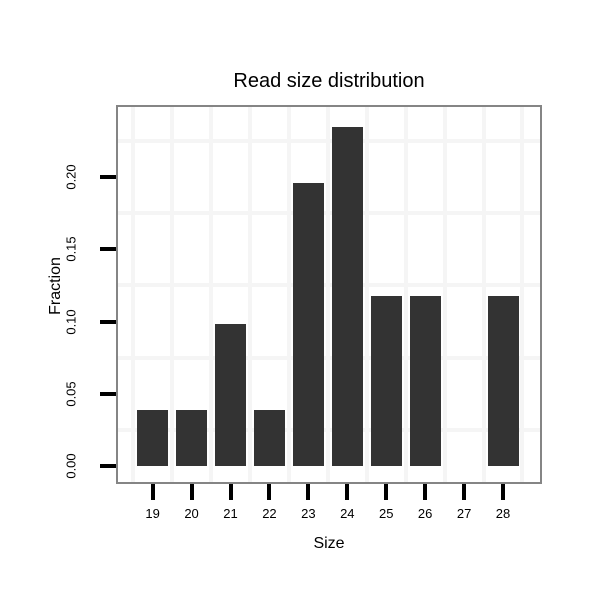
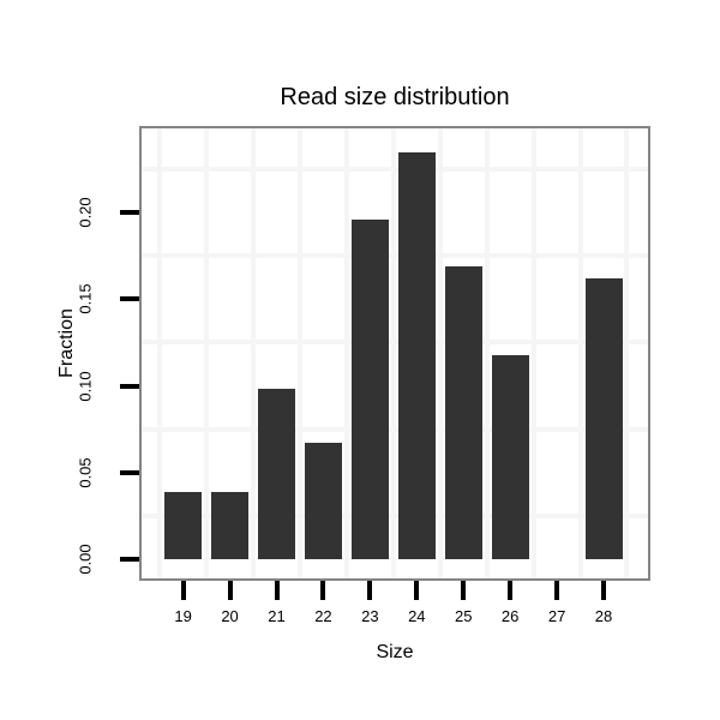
22: 0.039 -> 0.067
25: 0.118 -> 0.169
28: 0.118 -> 0.162
